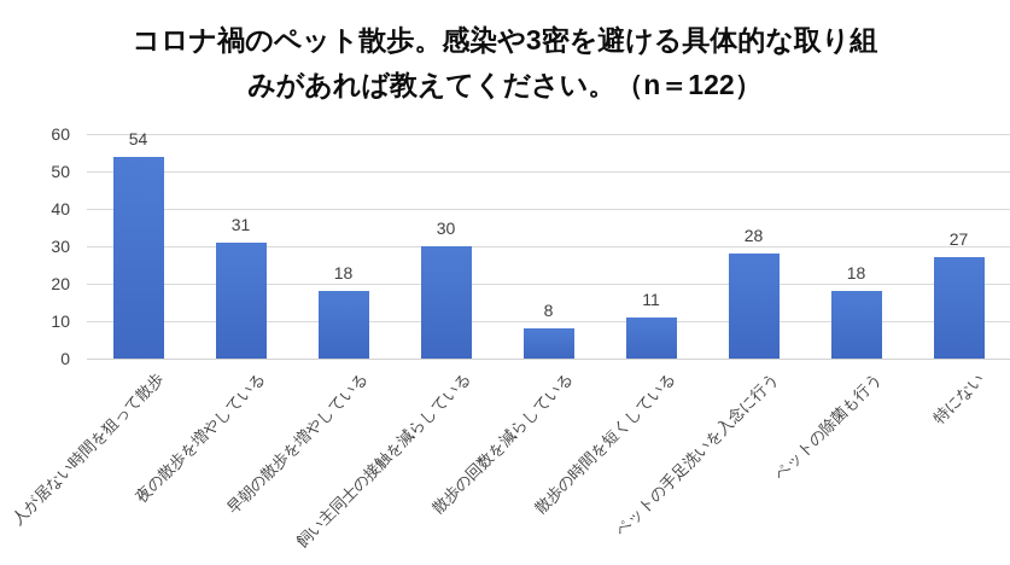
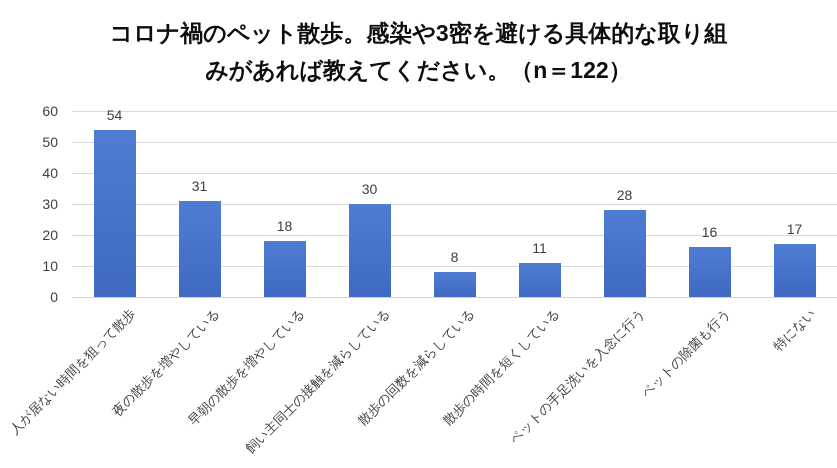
ペットの除菌も行う: 18 -> 16
特にない: 27 -> 17
